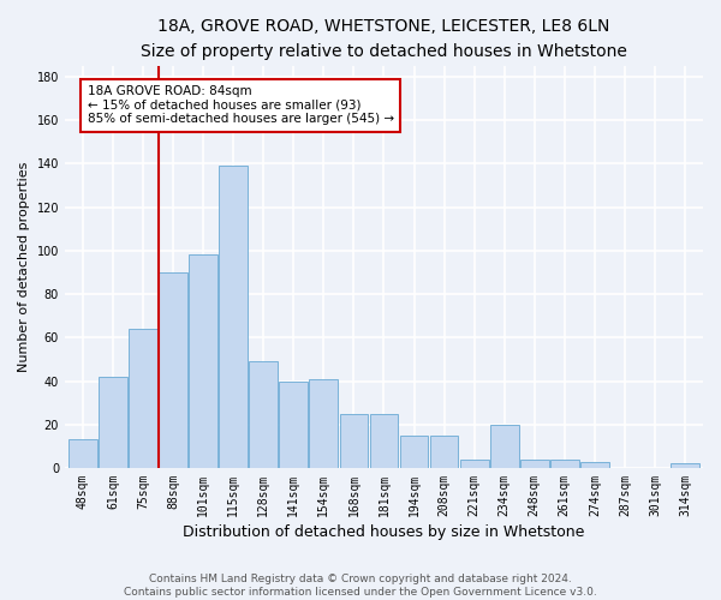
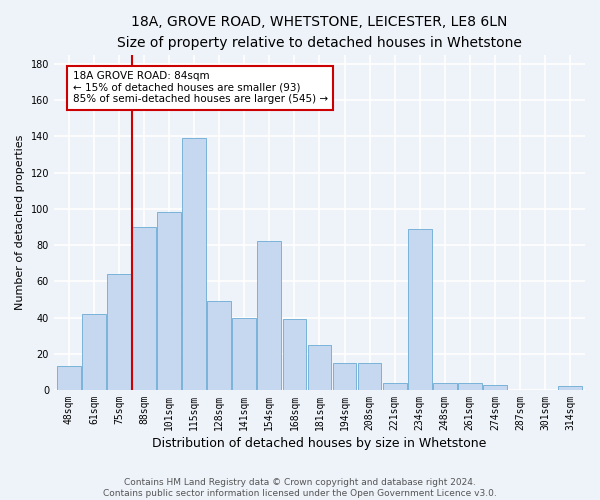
154sqm: 41 -> 82
168sqm: 25 -> 39
234sqm: 20 -> 89
